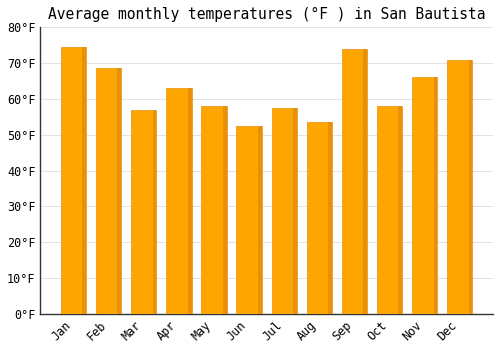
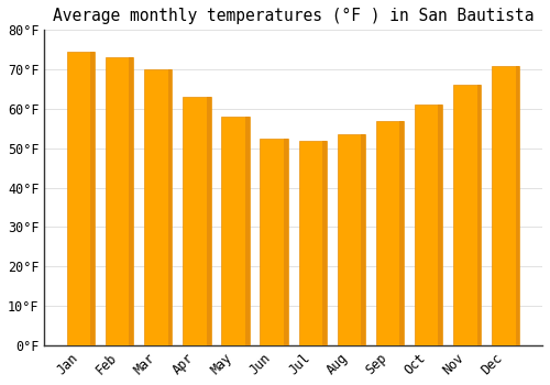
Feb: 68.5°F -> 73.0°F
Mar: 57.0°F -> 70.0°F
Jul: 57.5°F -> 52.0°F
Sep: 74.0°F -> 57.0°F
Oct: 58.0°F -> 61.0°F
